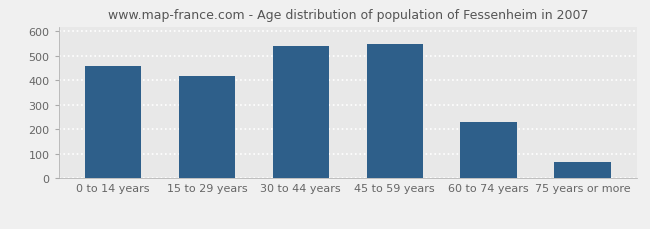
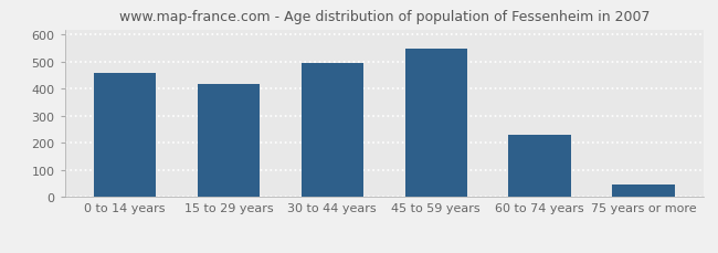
30 to 44 years: 540 -> 495
75 years or more: 68 -> 45
